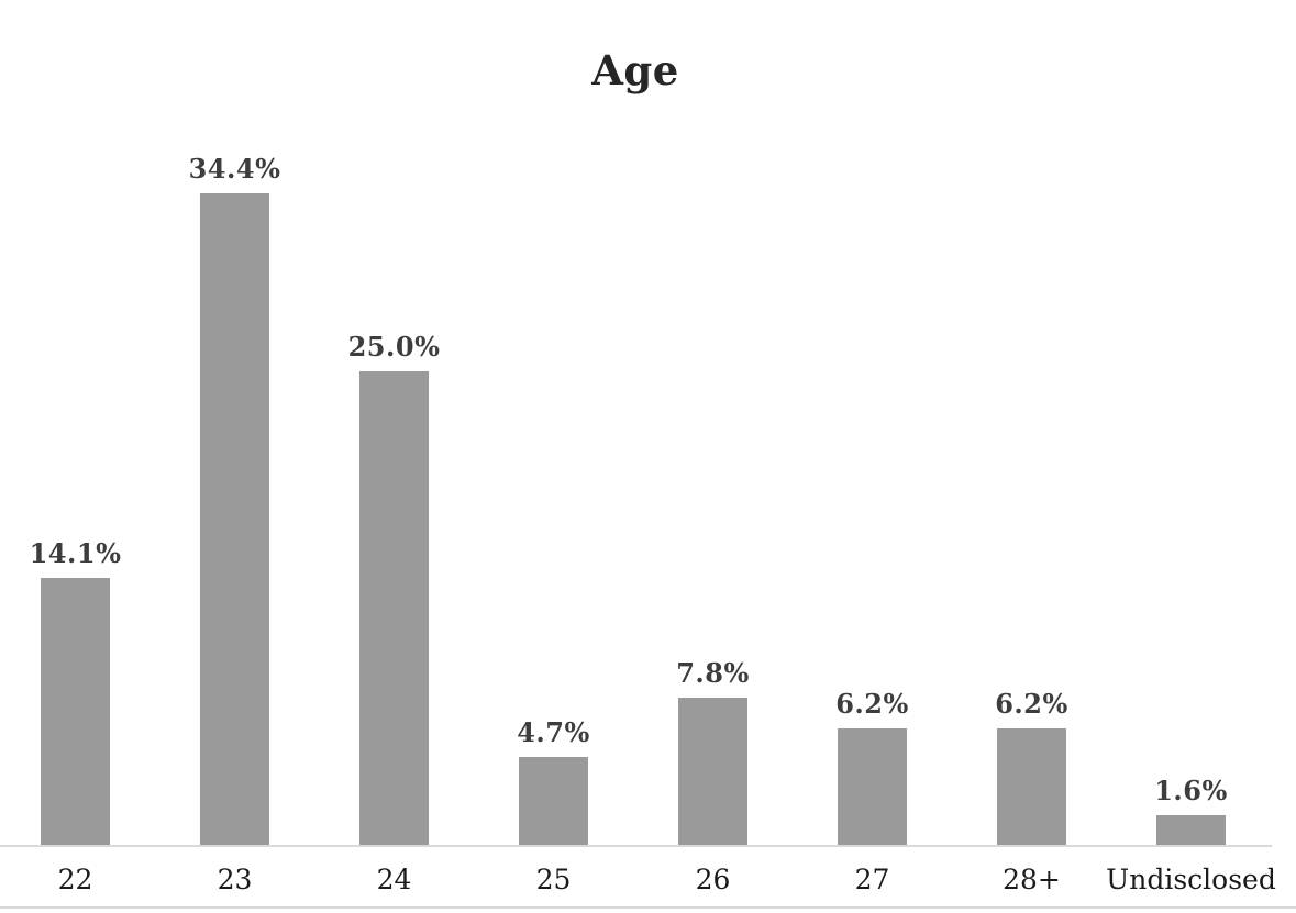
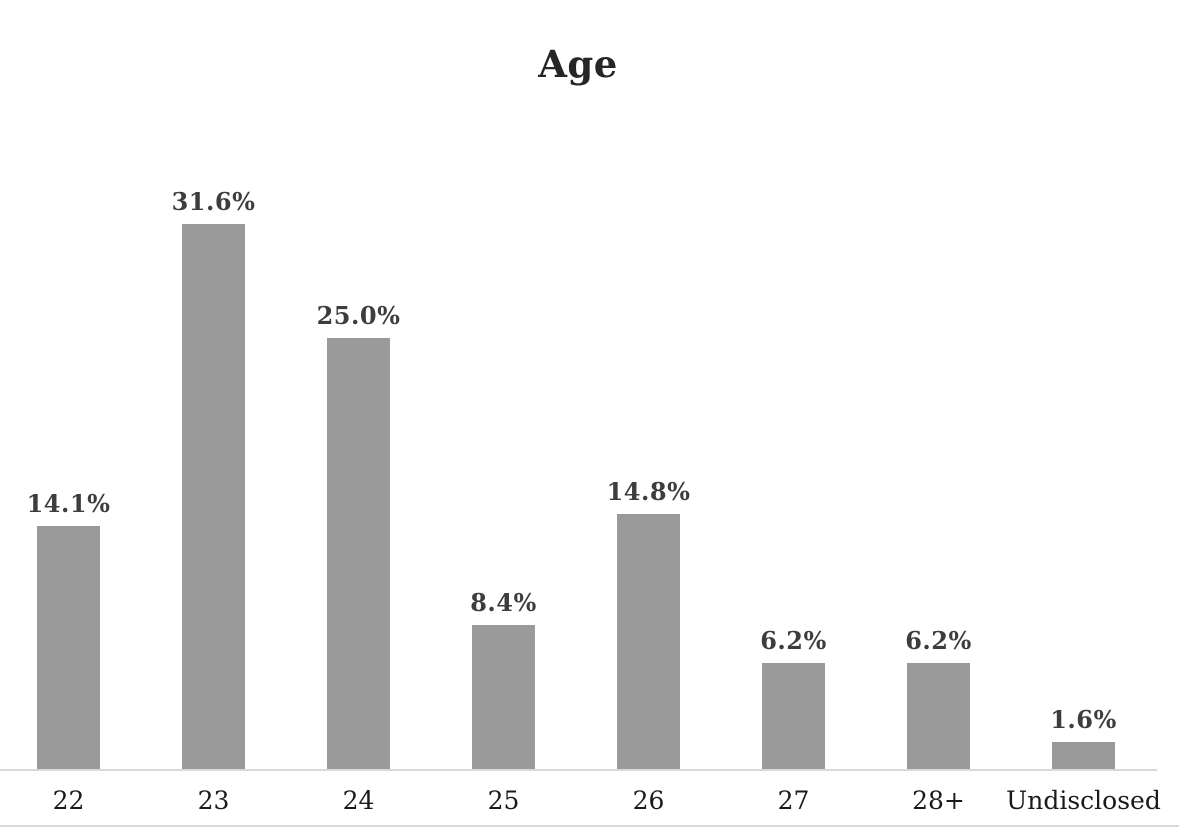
23: 34.4% -> 31.6%
25: 4.7% -> 8.4%
26: 7.8% -> 14.8%
